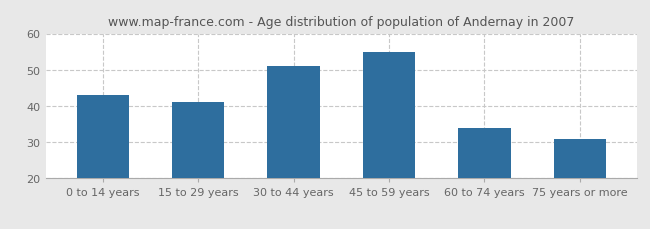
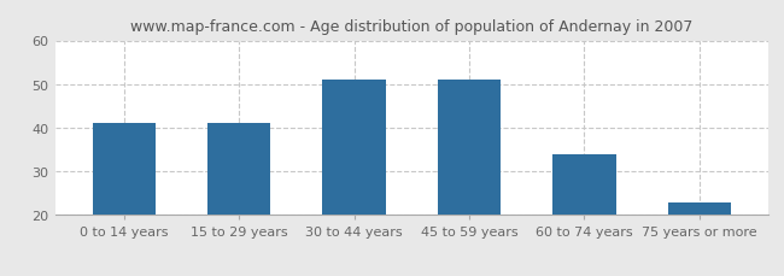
0 to 14 years: 43 -> 41
45 to 59 years: 55 -> 51
75 years or more: 31 -> 23
